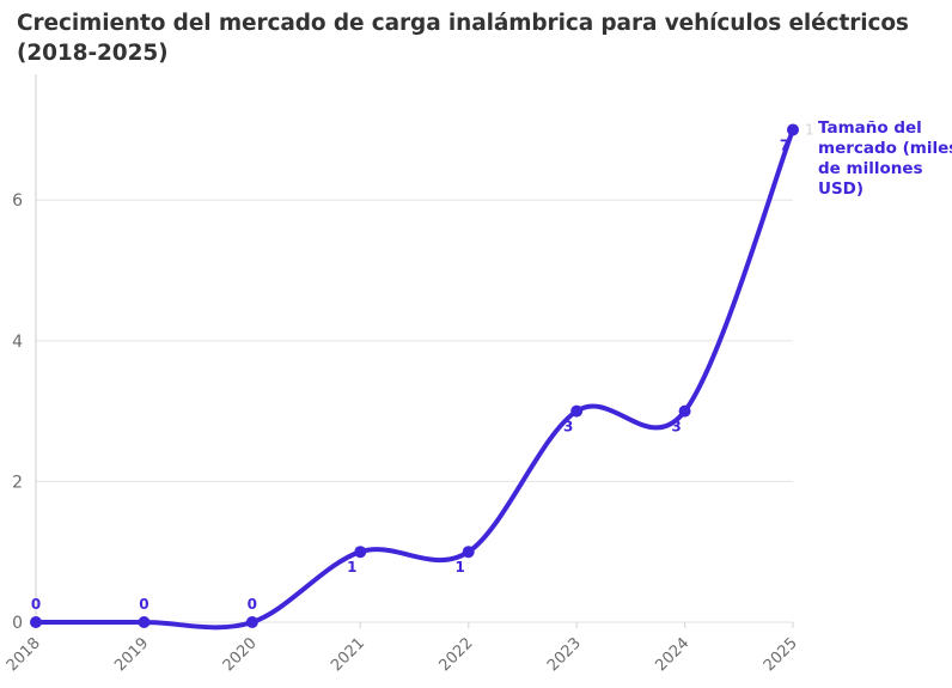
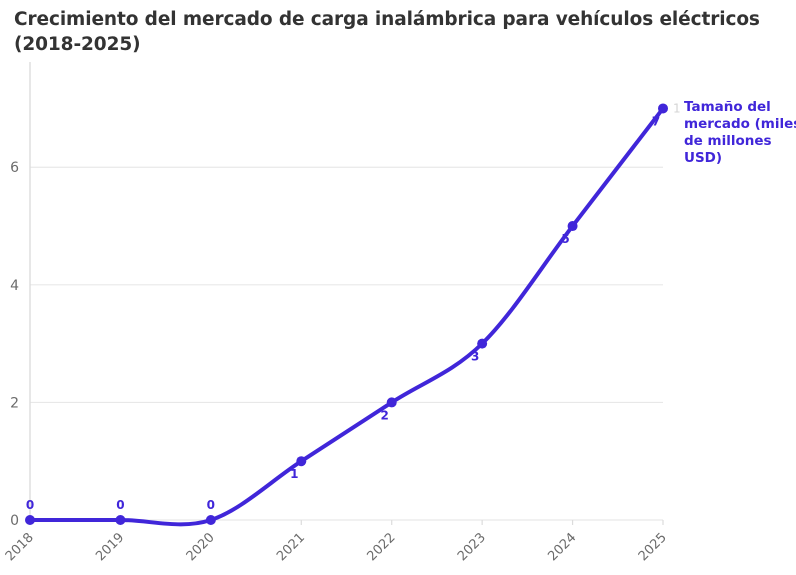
2022: 1 -> 2
2024: 3 -> 5
